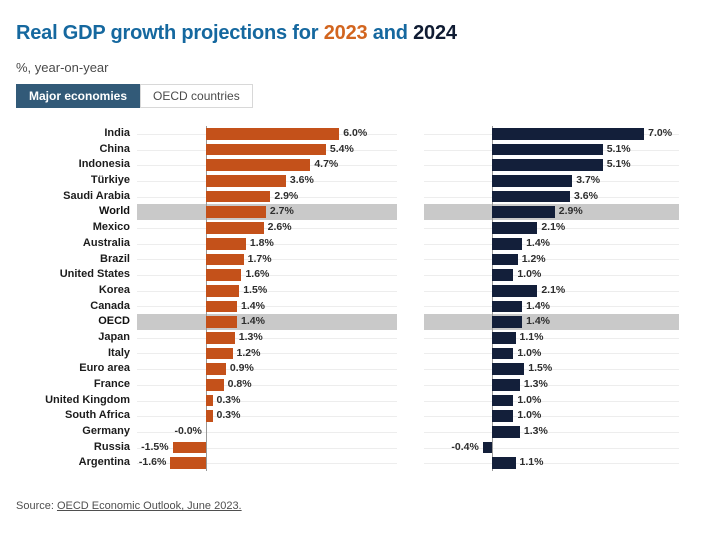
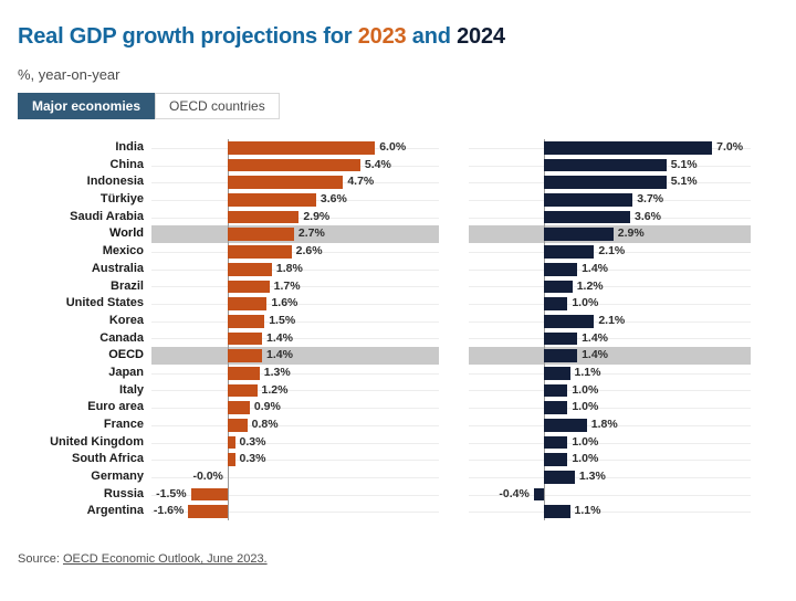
2024/Euro area: 1.5% -> 1.0%
2024/France: 1.3% -> 1.8%
